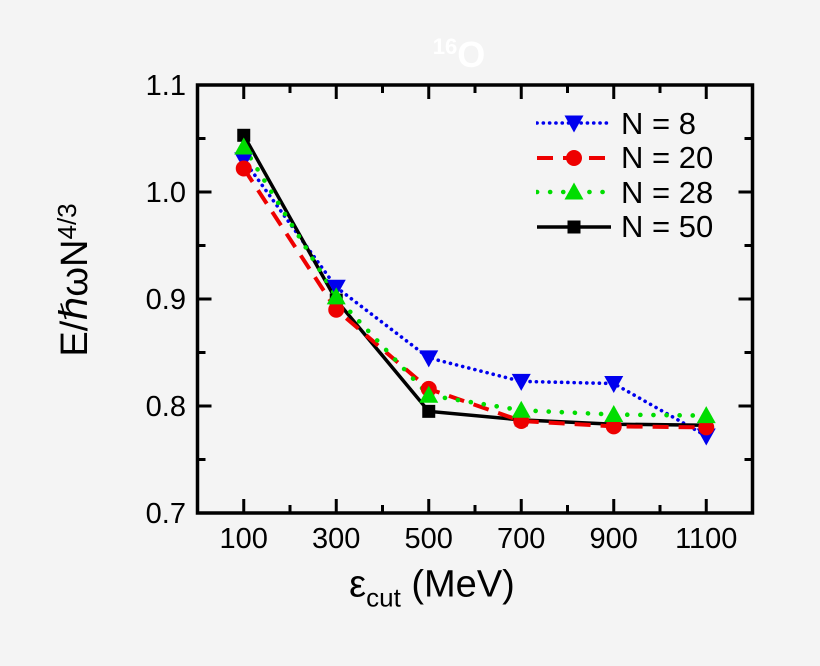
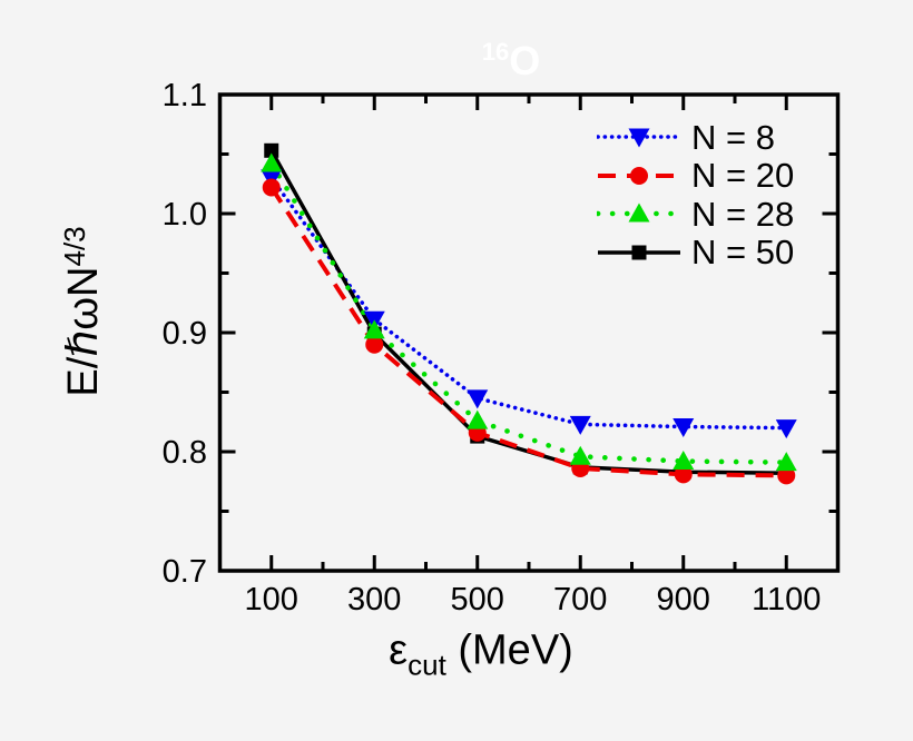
N = 28/500: 0.810 -> 0.826
N = 50/500: 0.795 -> 0.813
N = 8/1100: 0.772 -> 0.820
